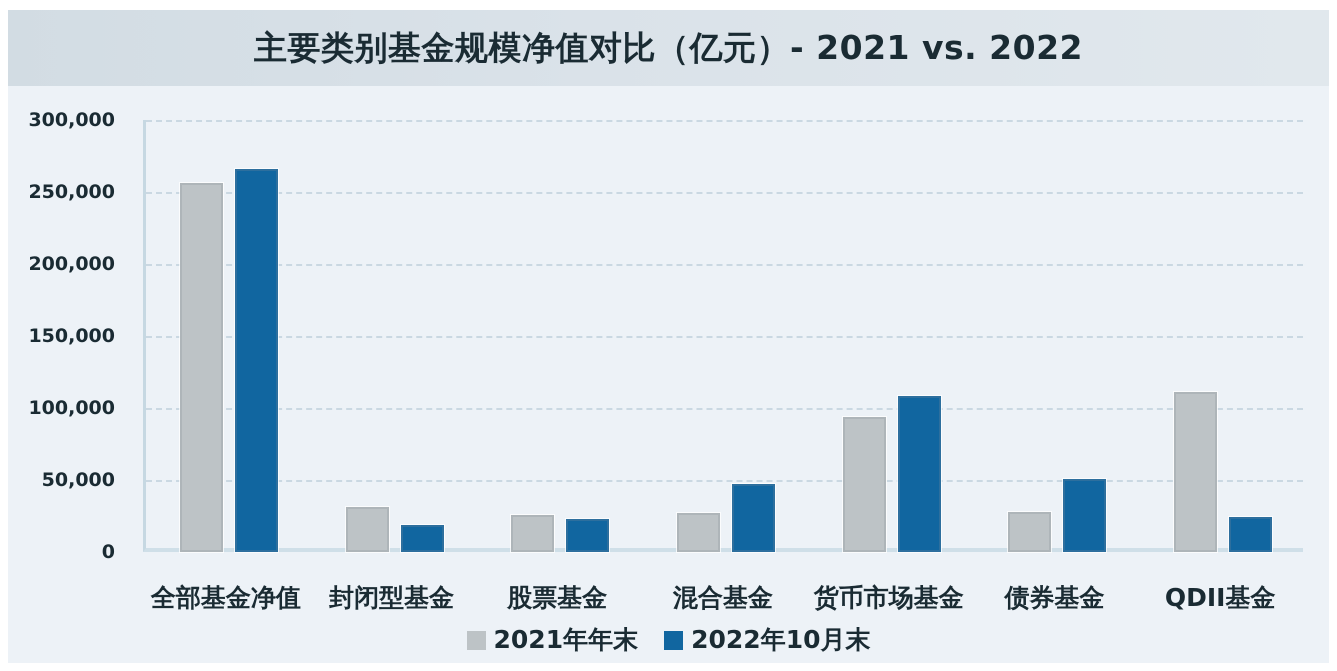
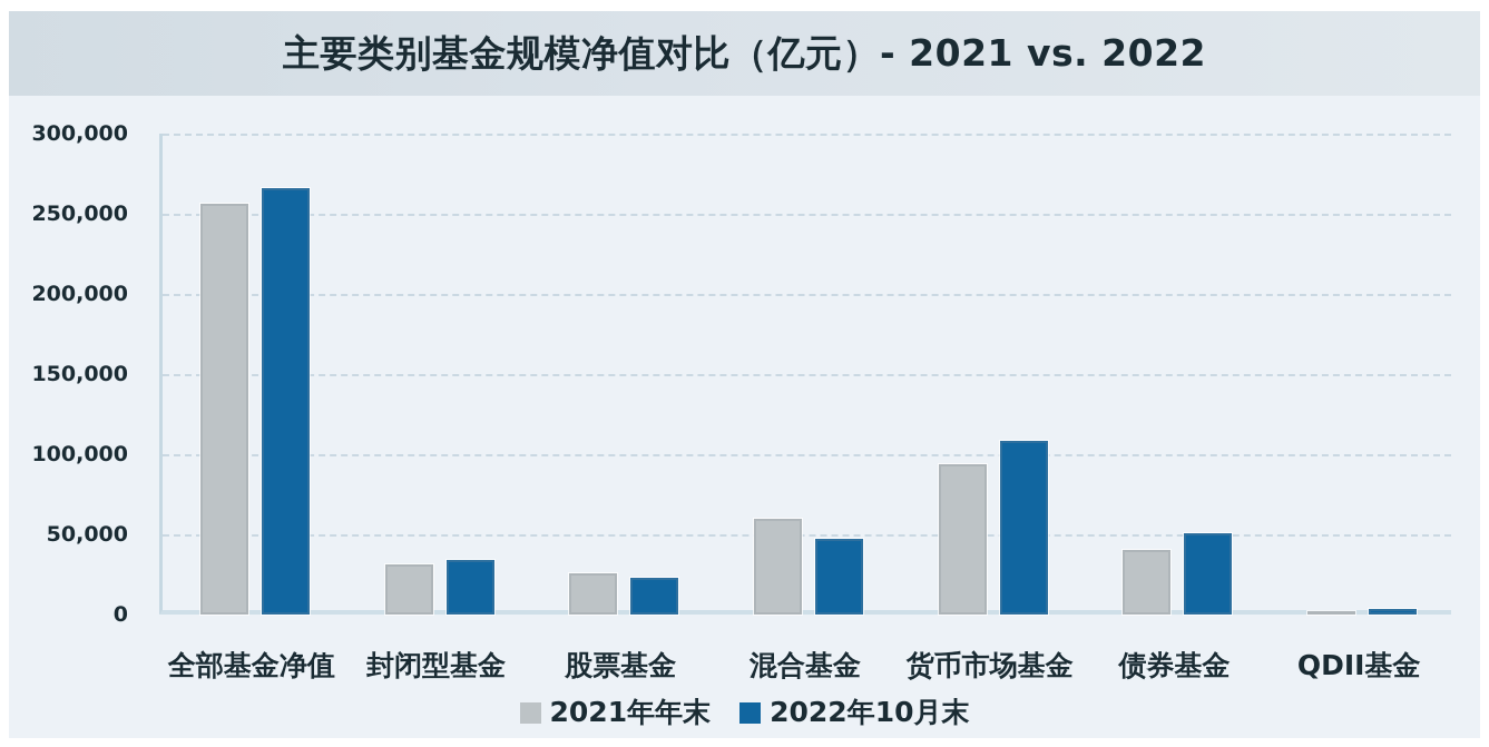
2022年10月末/封闭型基金: 19000 -> 34000
2021年年末/混合基金: 27000 -> 60000
2021年年末/债券基金: 28000 -> 40000
2021年年末/QDII基金: 111000 -> 2000
2022年10月末/QDII基金: 24000 -> 3000
